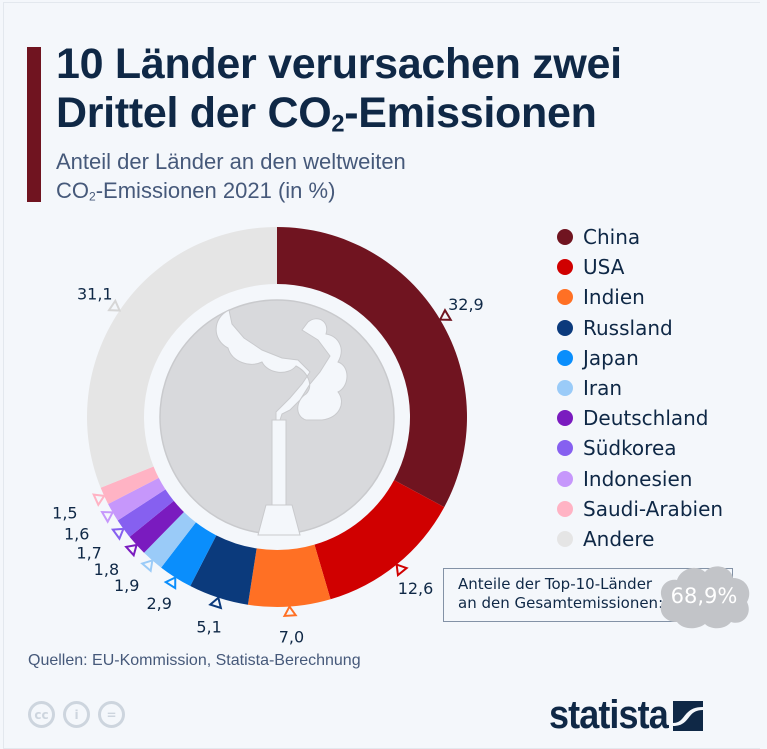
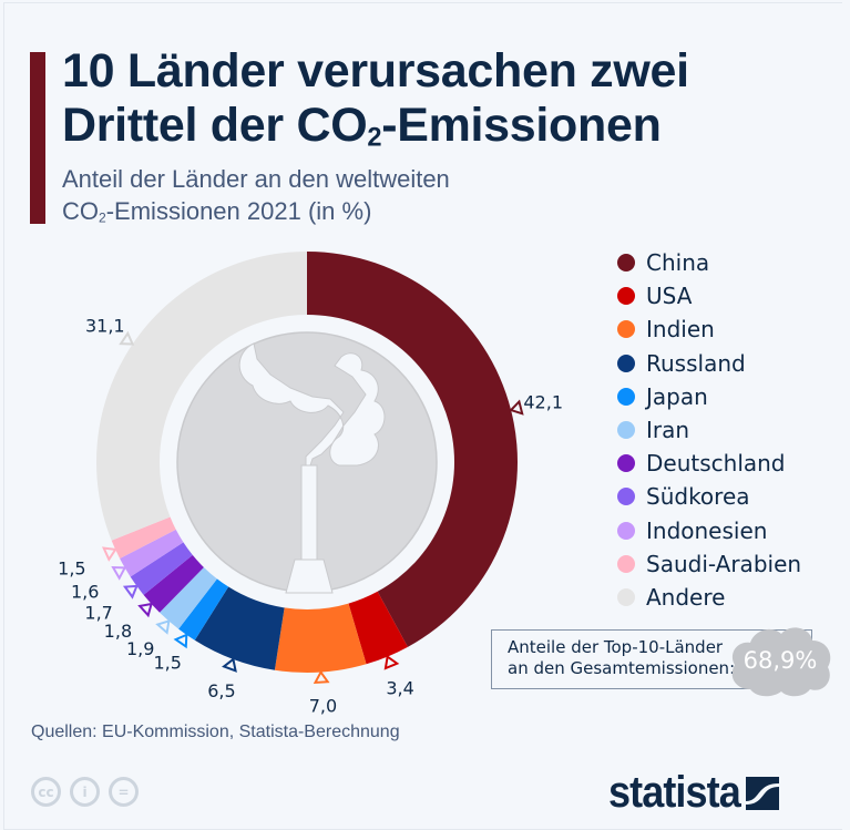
China: 32,9 -> 42,1
USA: 12,6 -> 3,4
Russland: 5,1 -> 6,5
Japan: 2,9 -> 1,5
